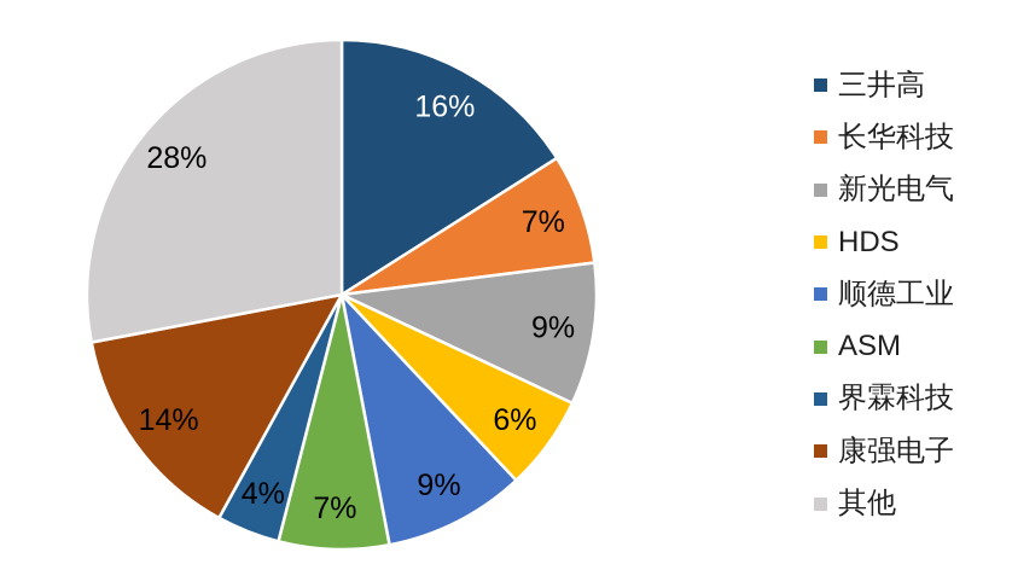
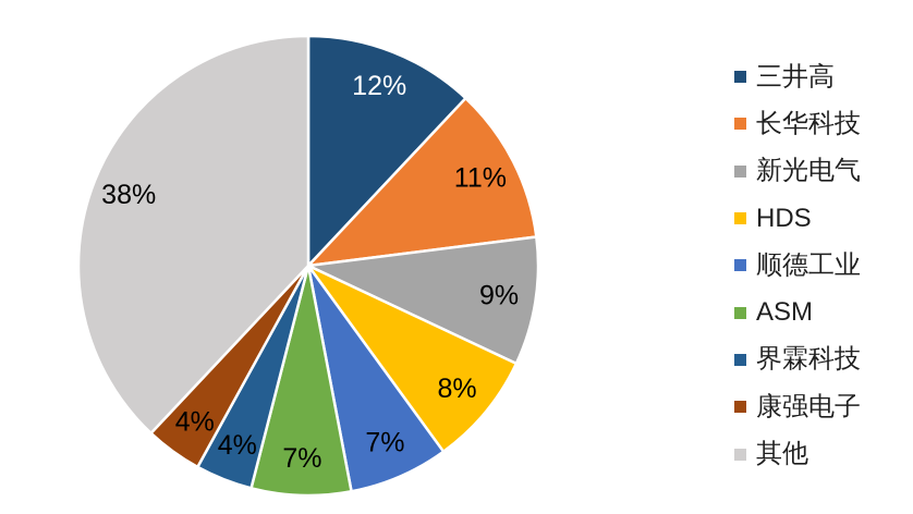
三井高: 16% -> 12%
长华科技: 7% -> 11%
HDS: 6% -> 8%
顺德工业: 9% -> 7%
康强电子: 14% -> 4%
其他: 28% -> 38%
